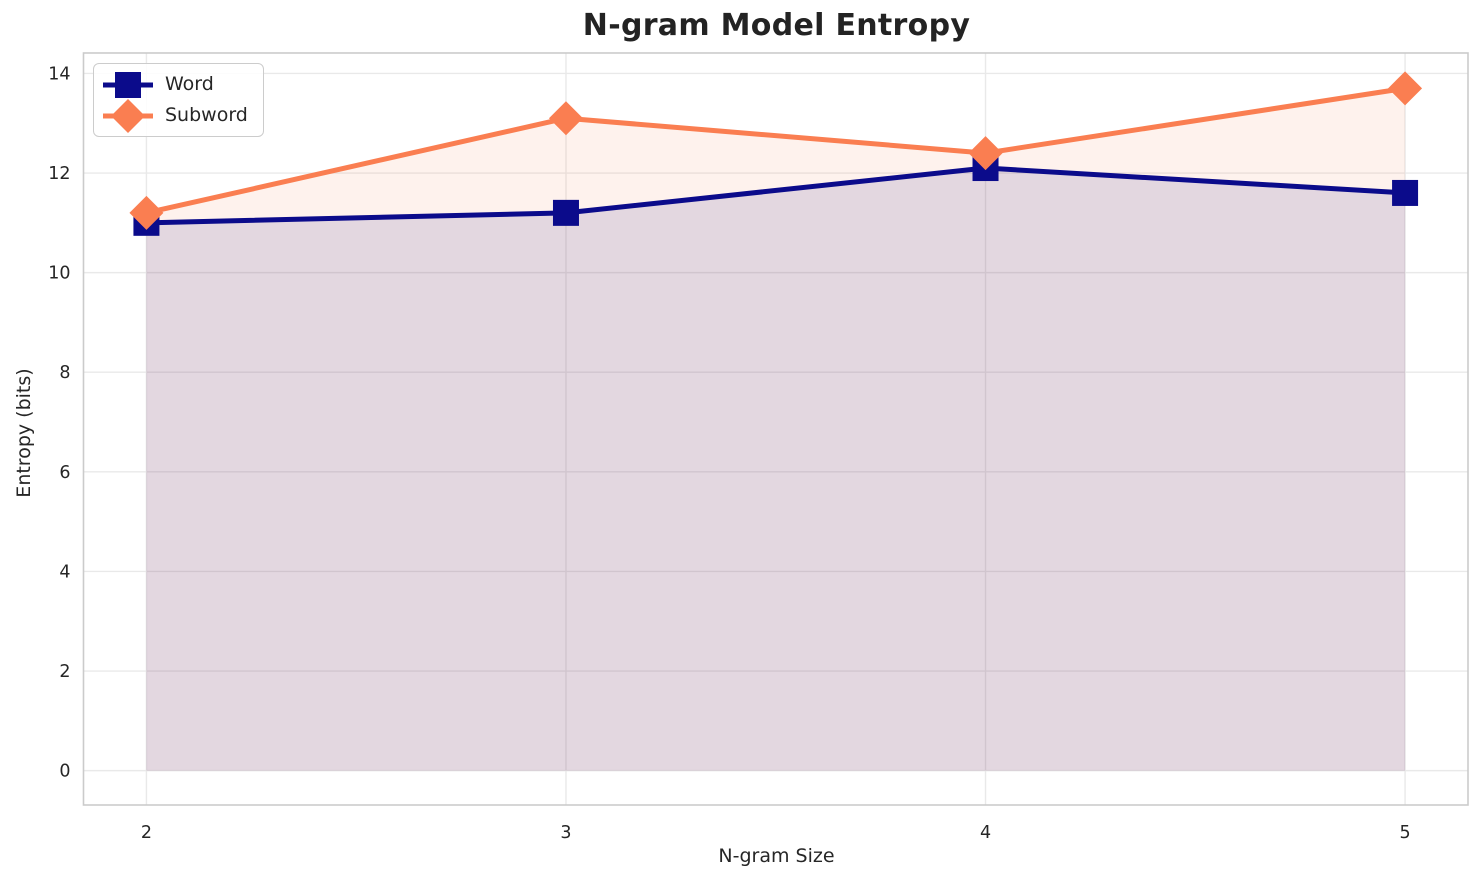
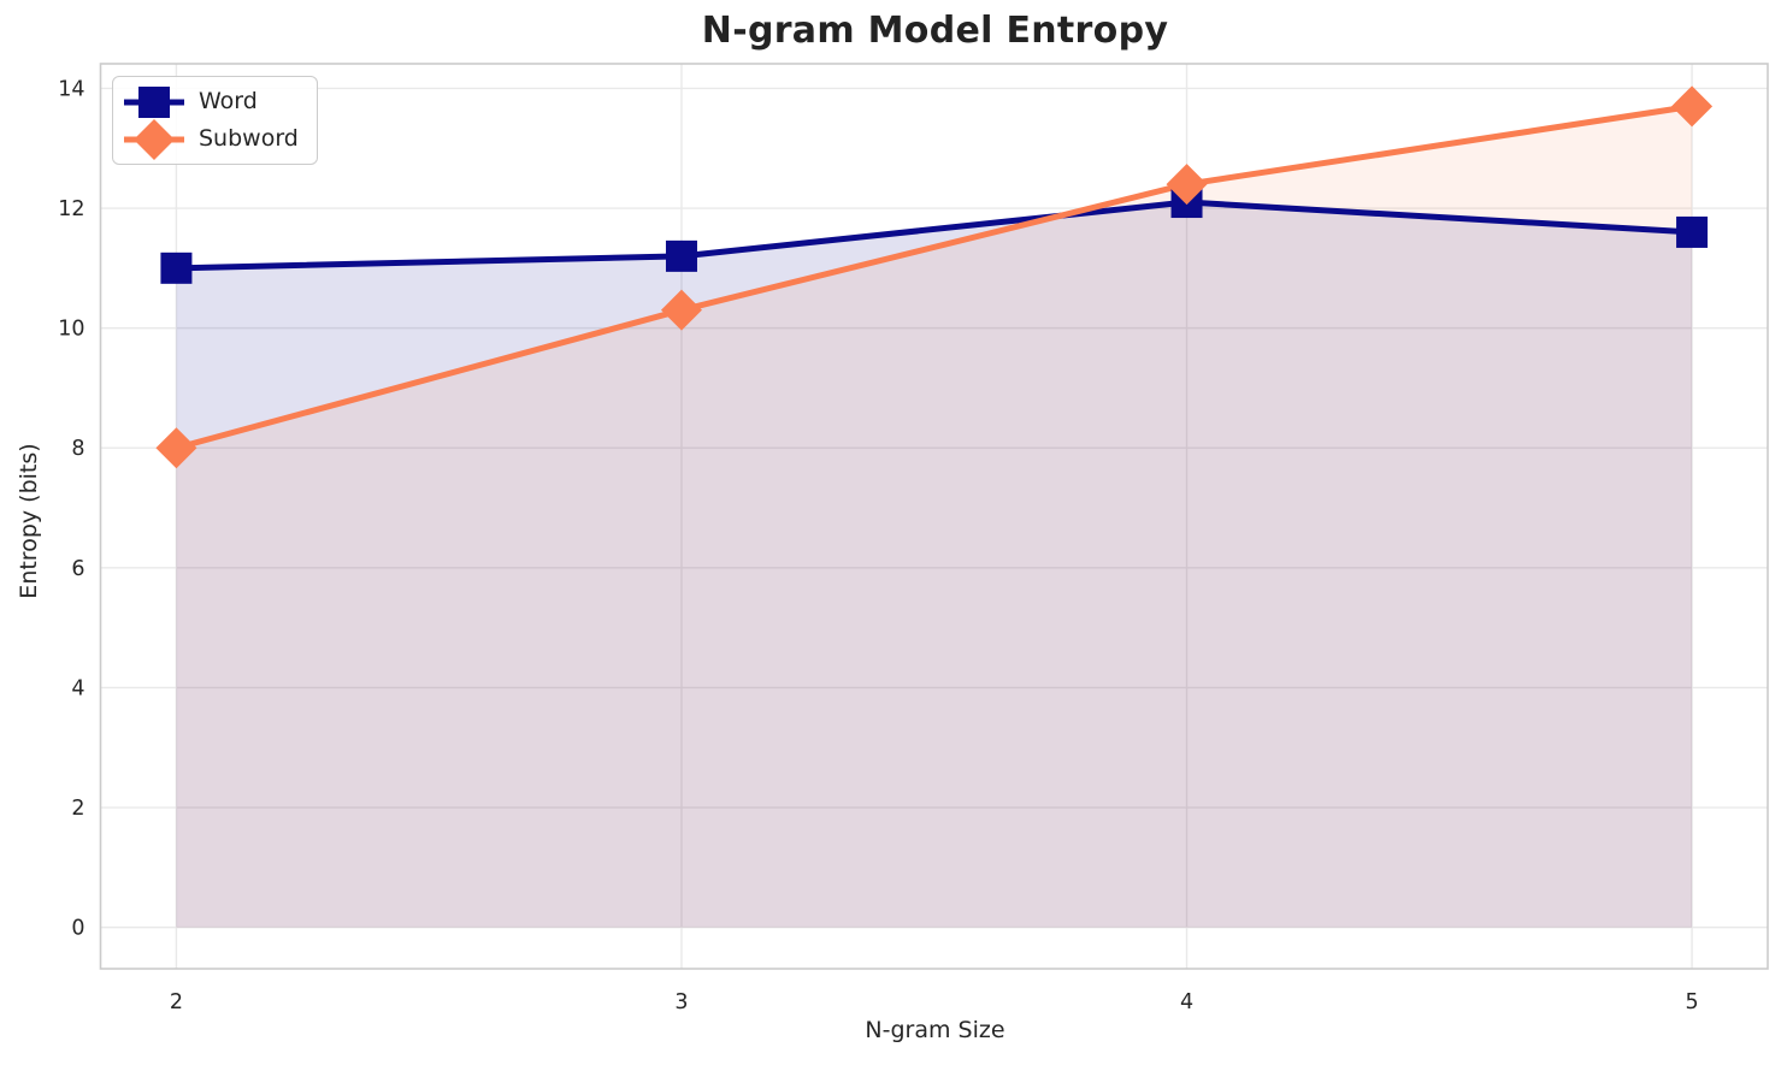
Subword/2: 11.2 -> 8.0
Subword/3: 13.1 -> 10.3
